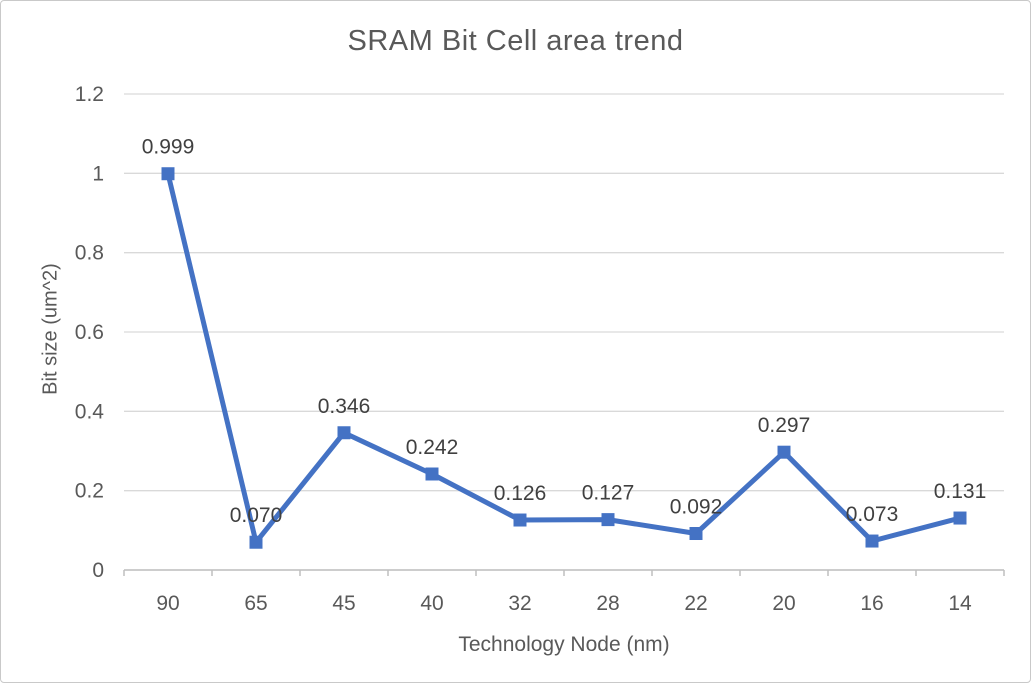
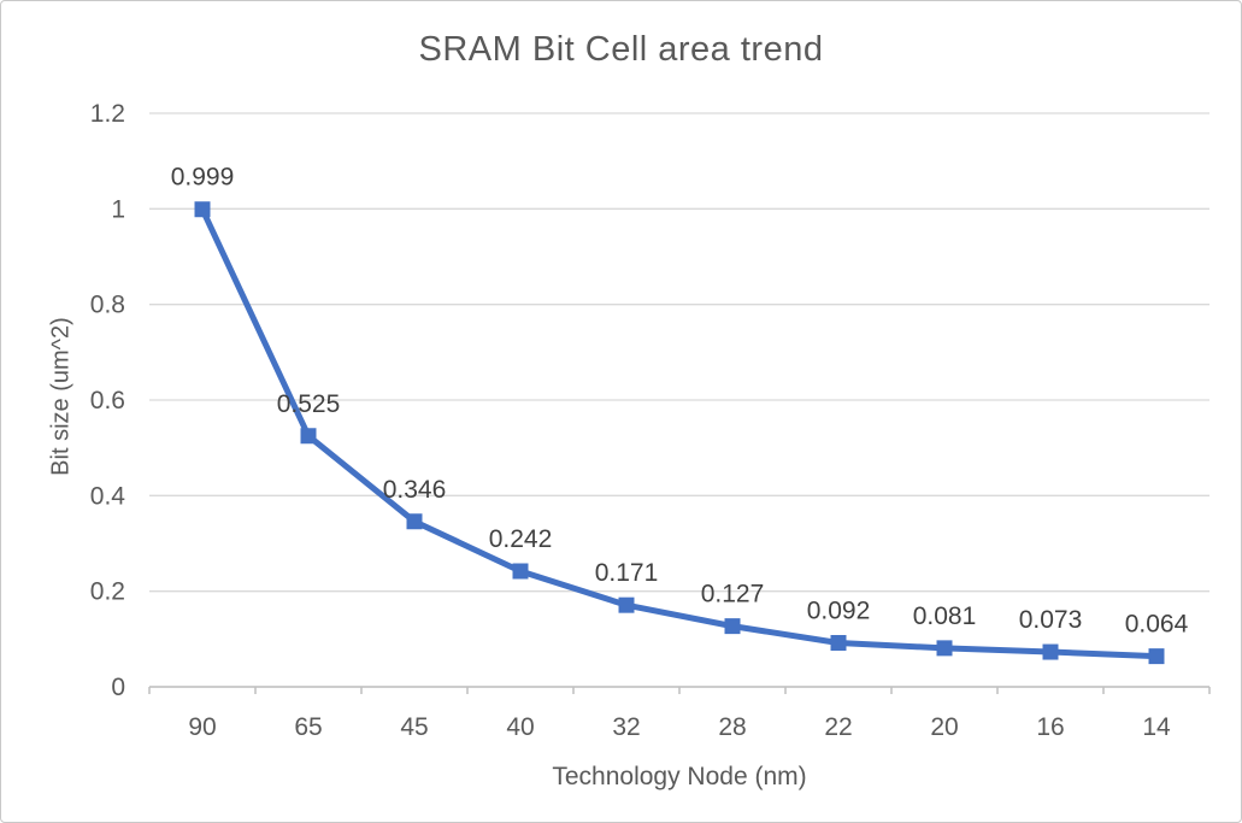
65: 0.070 -> 0.525
32: 0.126 -> 0.171
20: 0.297 -> 0.081
14: 0.131 -> 0.064
